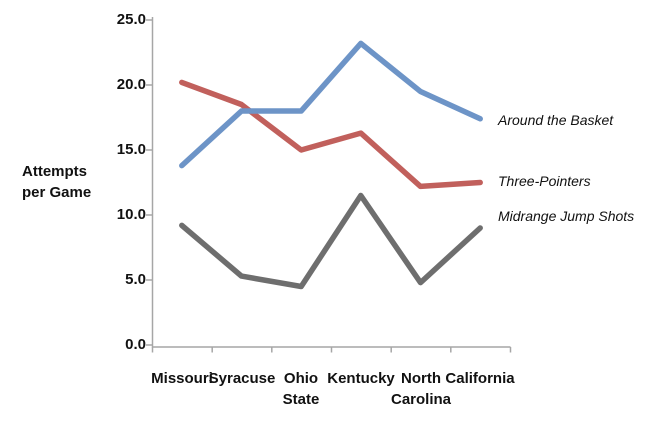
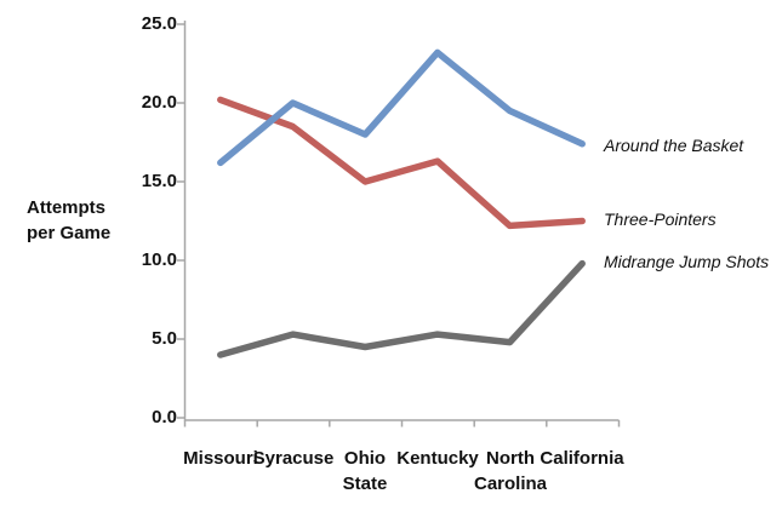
Around the Basket/Missouri: 13.8 -> 16.2
Midrange Jump Shots/Missouri: 9.2 -> 4.0
Around the Basket/Syracuse: 18.0 -> 20.0
Midrange Jump Shots/Kentucky: 11.5 -> 5.3
Midrange Jump Shots/California: 9.0 -> 9.8
